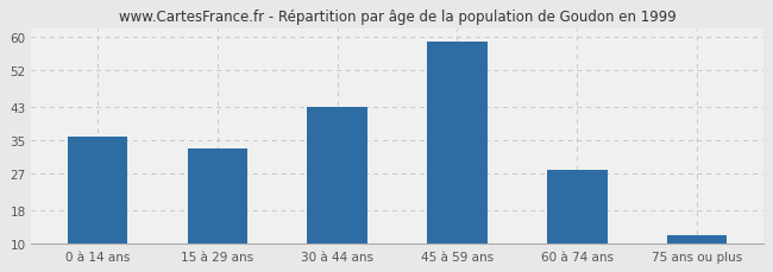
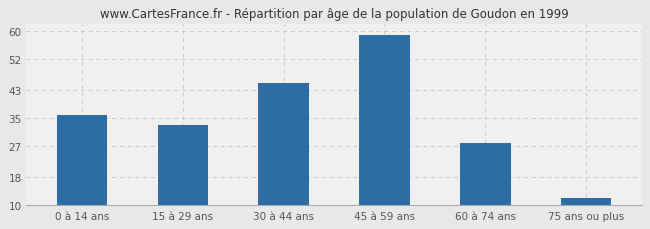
30 à 44 ans: 43 -> 45
